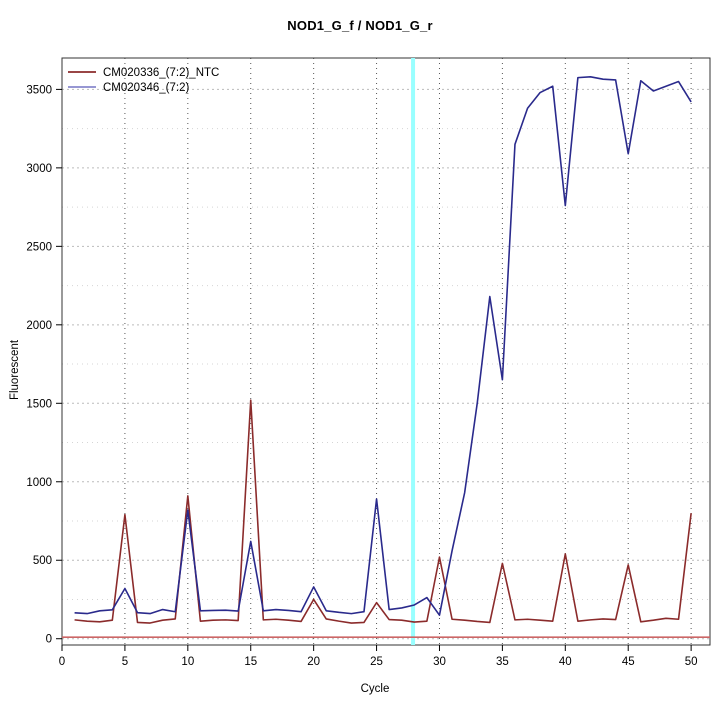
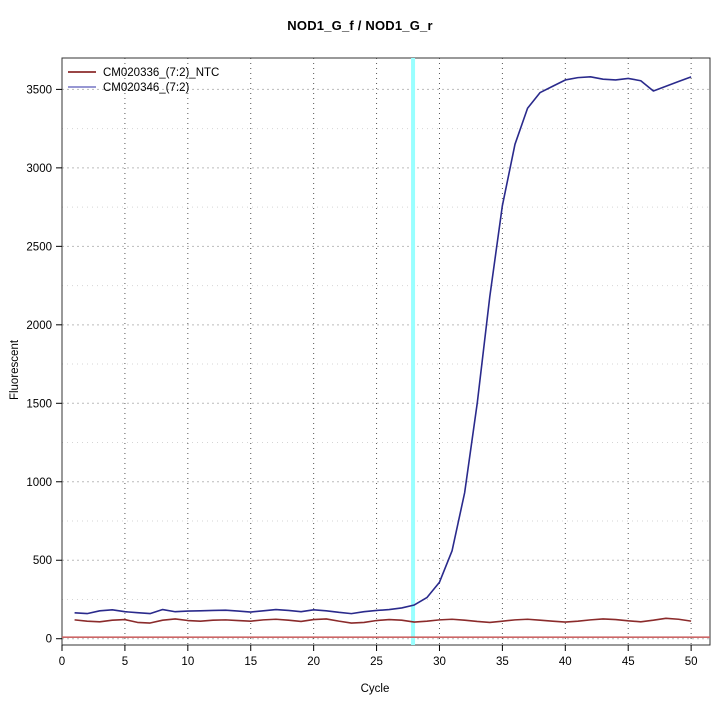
CM020336_(7:2)_NTC/5: 790 -> 120
CM020346_(7:2)/5: 320 -> 170
CM020336_(7:2)_NTC/10: 910 -> 120
CM020346_(7:2)/10: 820 -> 180
CM020336_(7:2)_NTC/15: 1520 -> 110
CM020346_(7:2)/15: 620 -> 170
CM020336_(7:2)_NTC/20: 250 -> 120
CM020346_(7:2)/20: 330 -> 180
CM020336_(7:2)_NTC/25: 230 -> 120
CM020346_(7:2)/25: 890 -> 180
CM020336_(7:2)_NTC/30: 520 -> 120
CM020346_(7:2)/30: 150 -> 360
CM020336_(7:2)_NTC/35: 480 -> 110
CM020346_(7:2)/35: 1650 -> 2760
CM020336_(7:2)_NTC/40: 540 -> 110
CM020346_(7:2)/40: 2760 -> 3560
CM020336_(7:2)_NTC/45: 470 -> 110
CM020346_(7:2)/45: 3090 -> 3570
CM020336_(7:2)_NTC/50: 800 -> 110
CM020346_(7:2)/50: 3420 -> 3580
